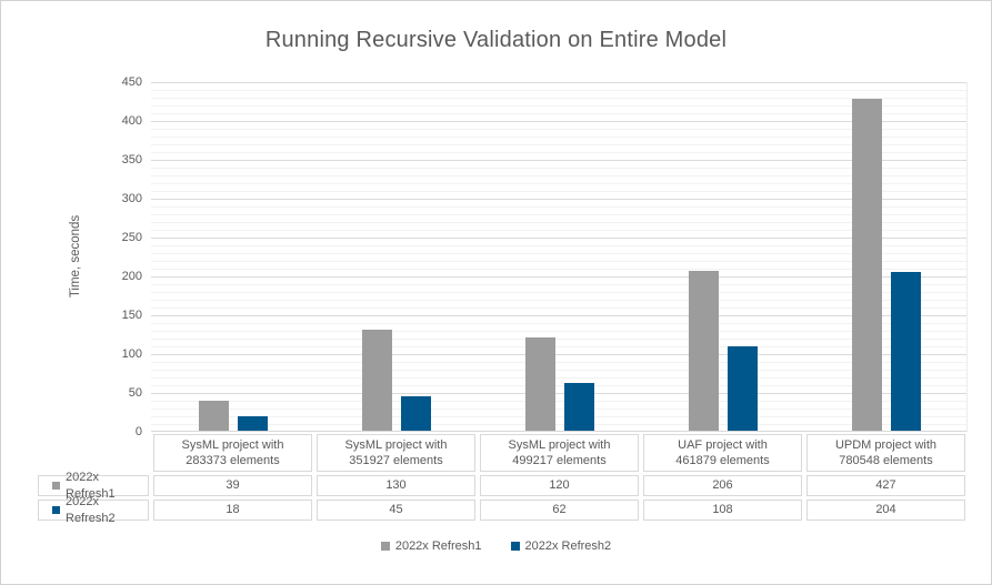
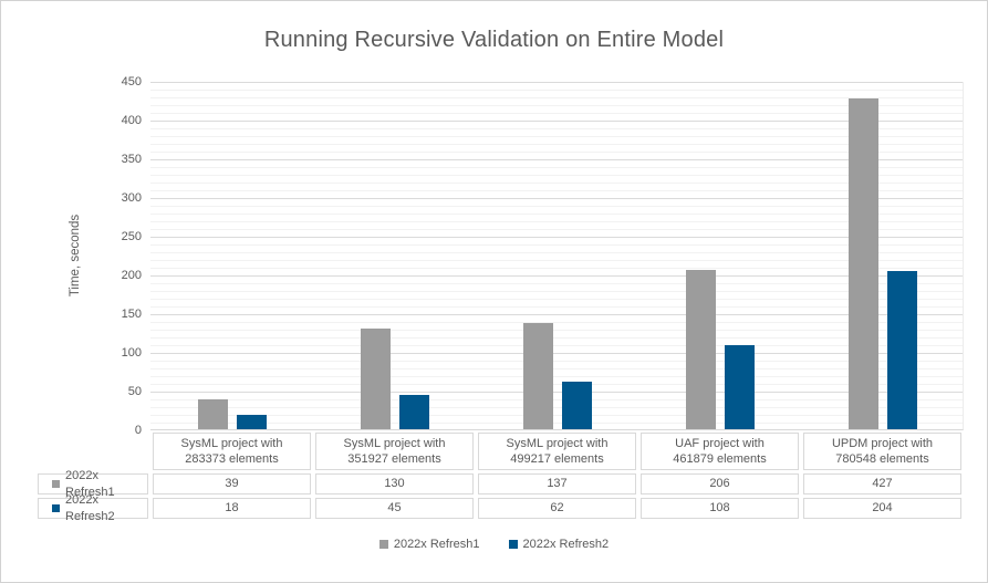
2022x Refresh1/SysML project with 499217 elements: 120 -> 137
